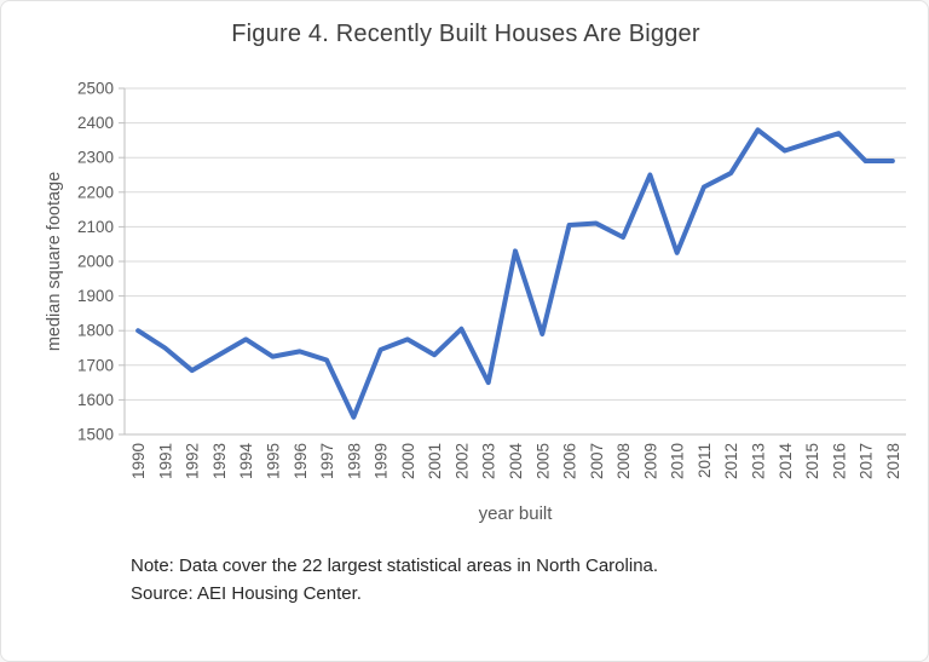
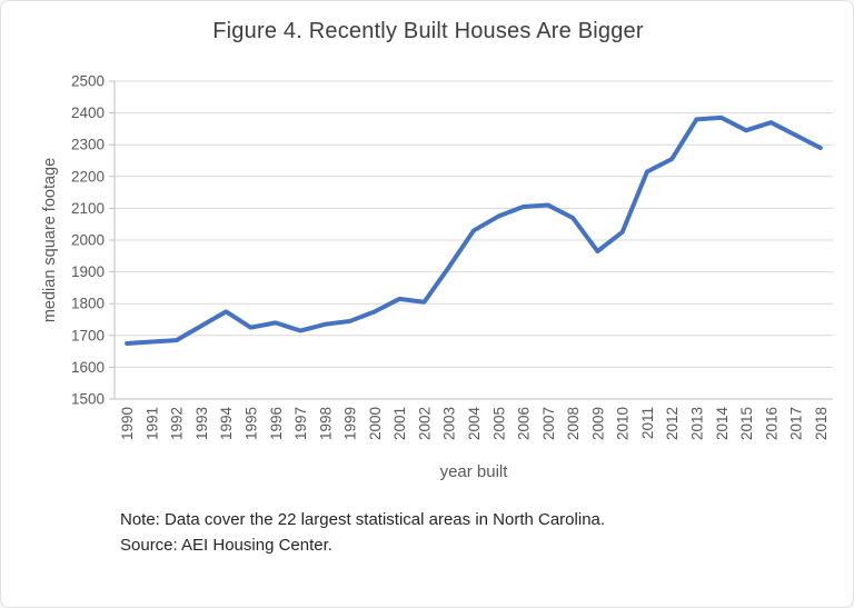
1990: 1800 -> 1680
1991: 1750 -> 1680
1998: 1550 -> 1740
2001: 1730 -> 1820
2003: 1650 -> 1920
2005: 1790 -> 2080
2009: 2250 -> 1960
2014: 2320 -> 2380
2017: 2290 -> 2330
